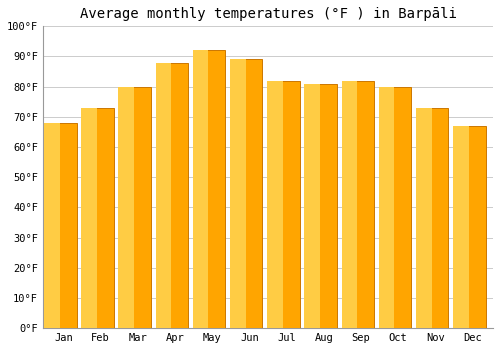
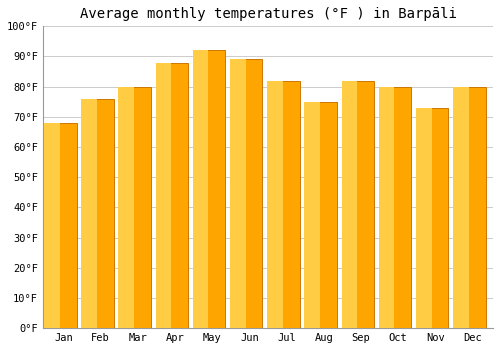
Feb: 73°F -> 76°F
Aug: 81°F -> 75°F
Dec: 67°F -> 80°F
